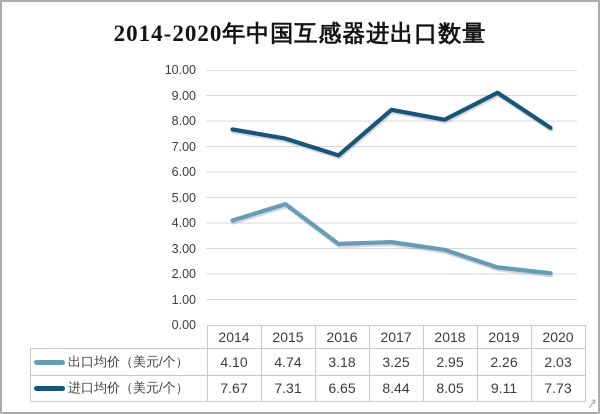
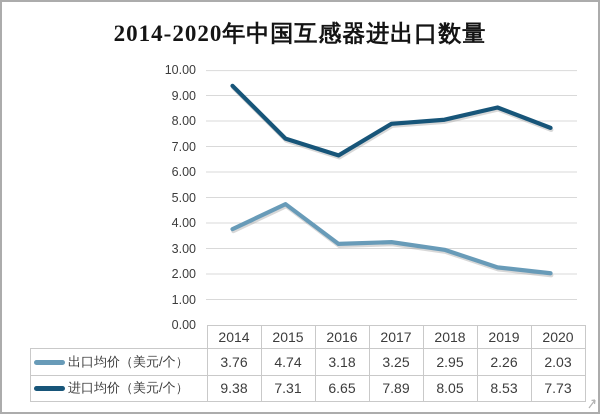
出口均价（美元/个）/2014: 4.10 -> 3.76
进口均价（美元/个）/2014: 7.67 -> 9.38
进口均价（美元/个）/2017: 8.44 -> 7.89
进口均价（美元/个）/2019: 9.11 -> 8.53
